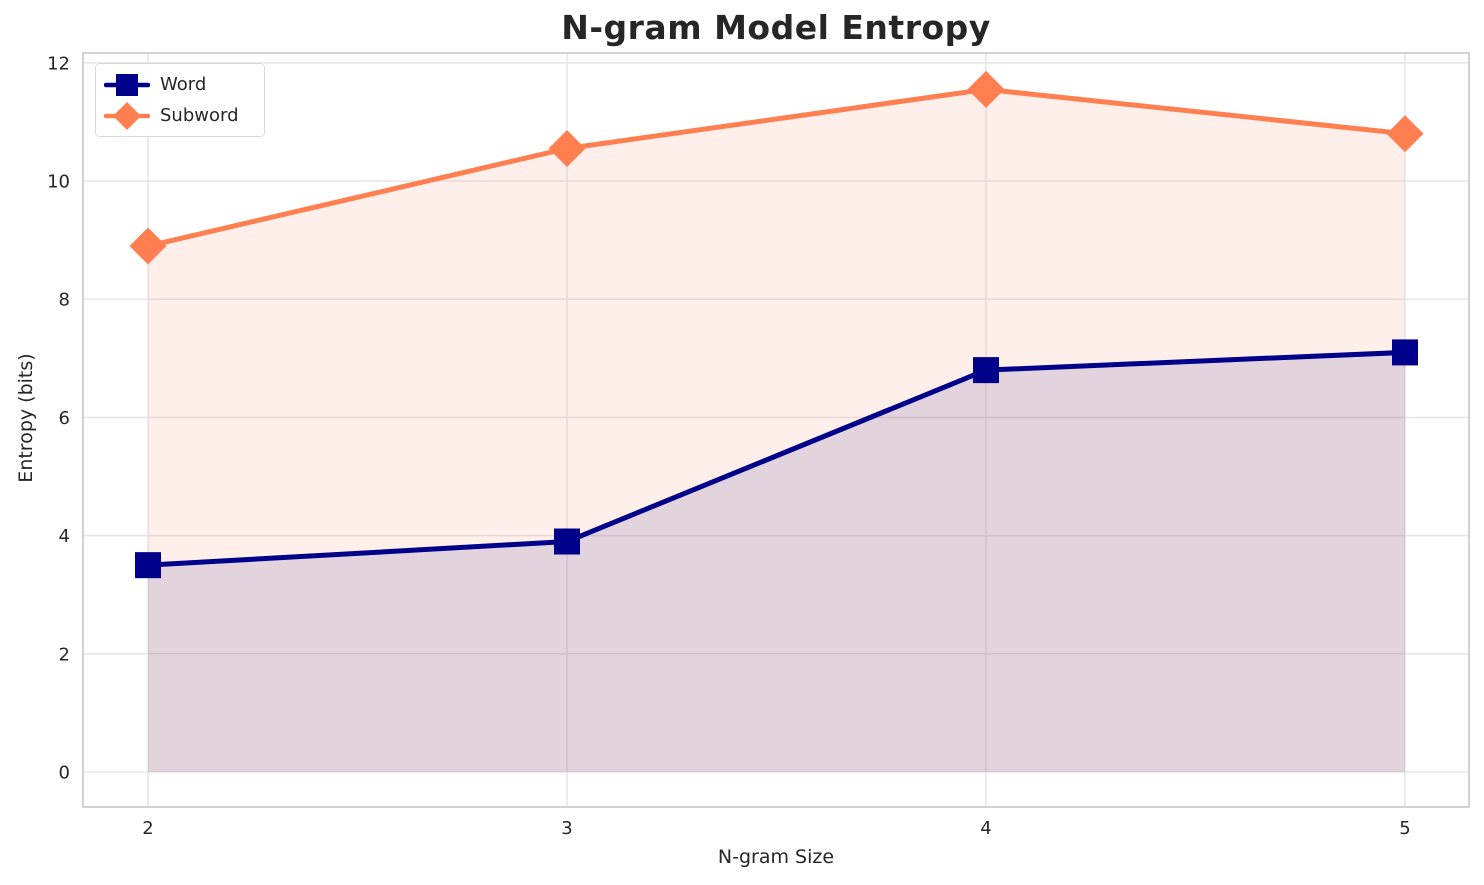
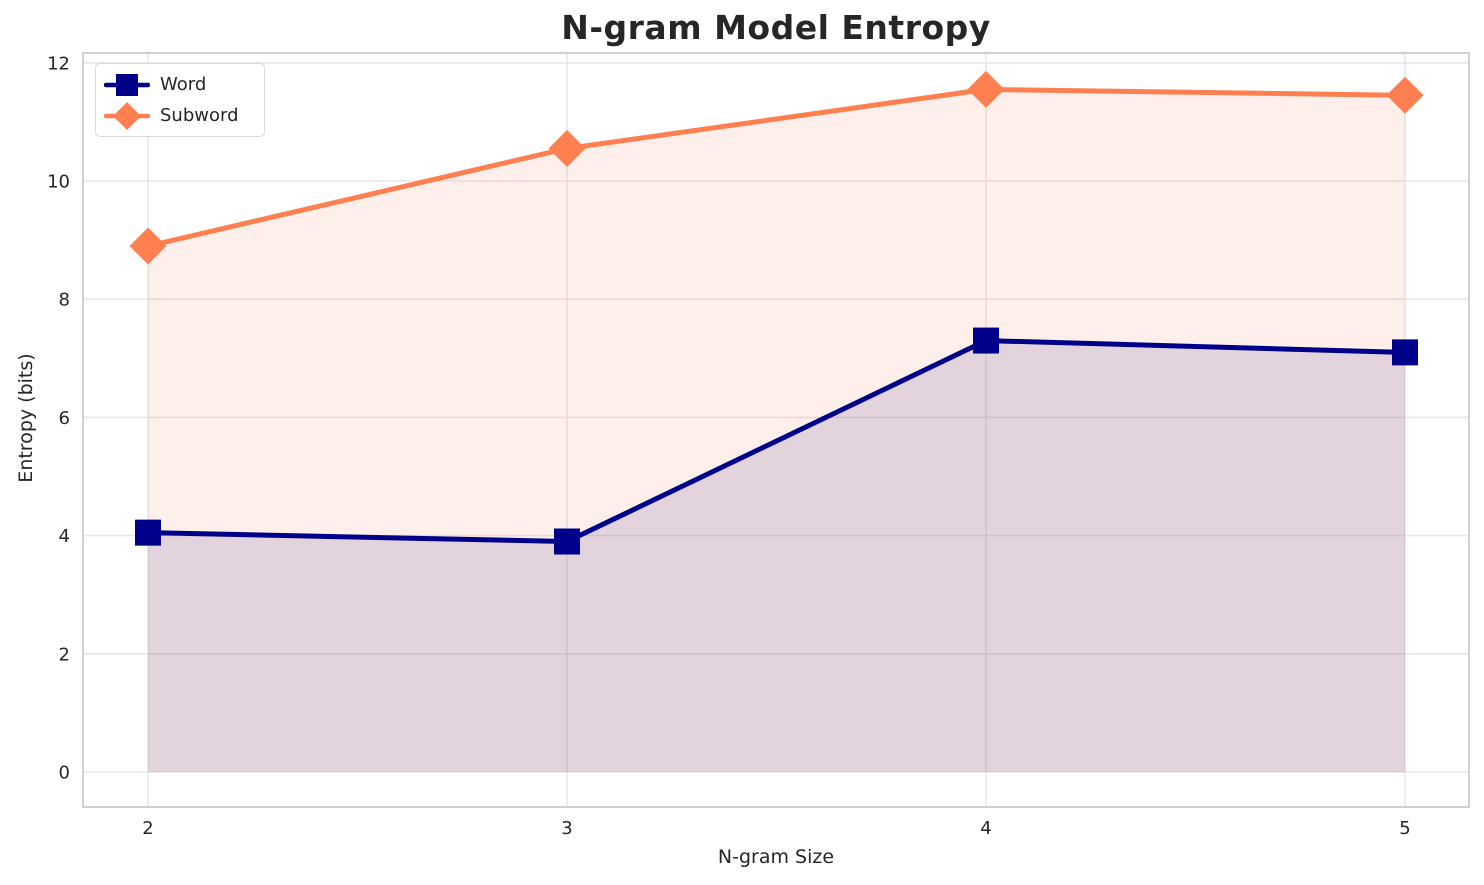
Word/2: 3.5 -> 4.0
Word/4: 6.8 -> 7.3
Subword/5: 10.8 -> 11.4
